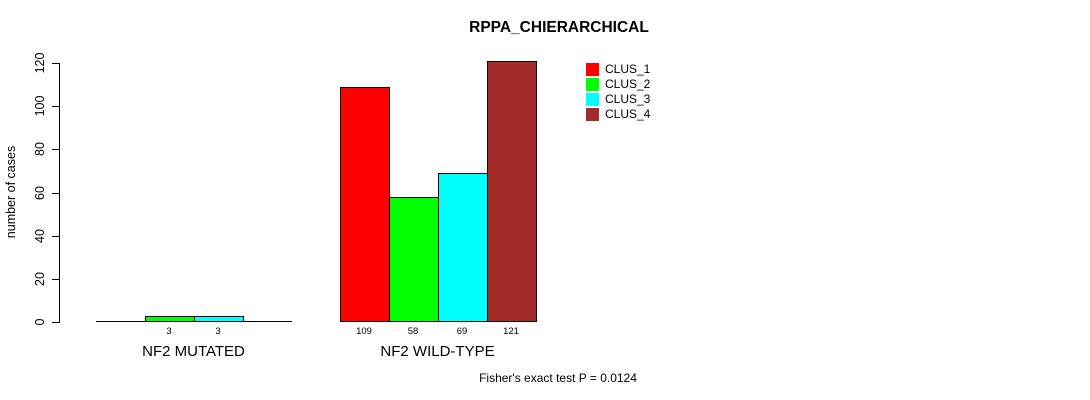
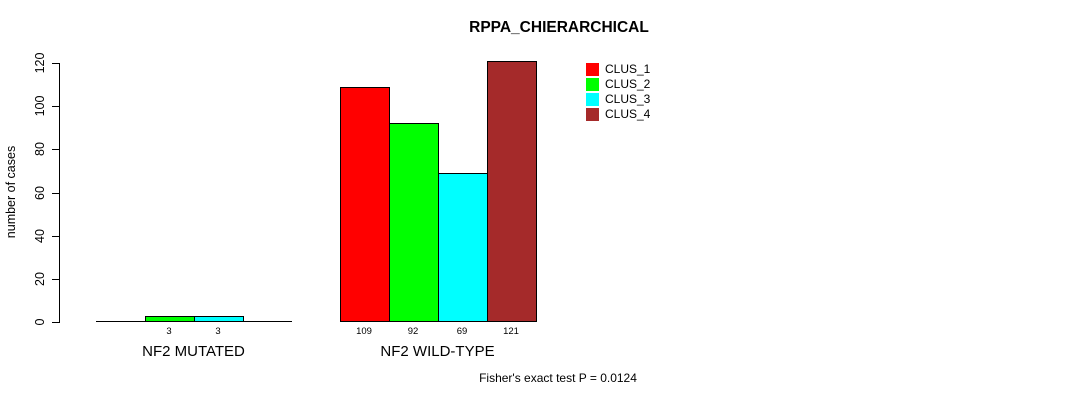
CLUS_2/NF2 WILD-TYPE: 58 -> 92
